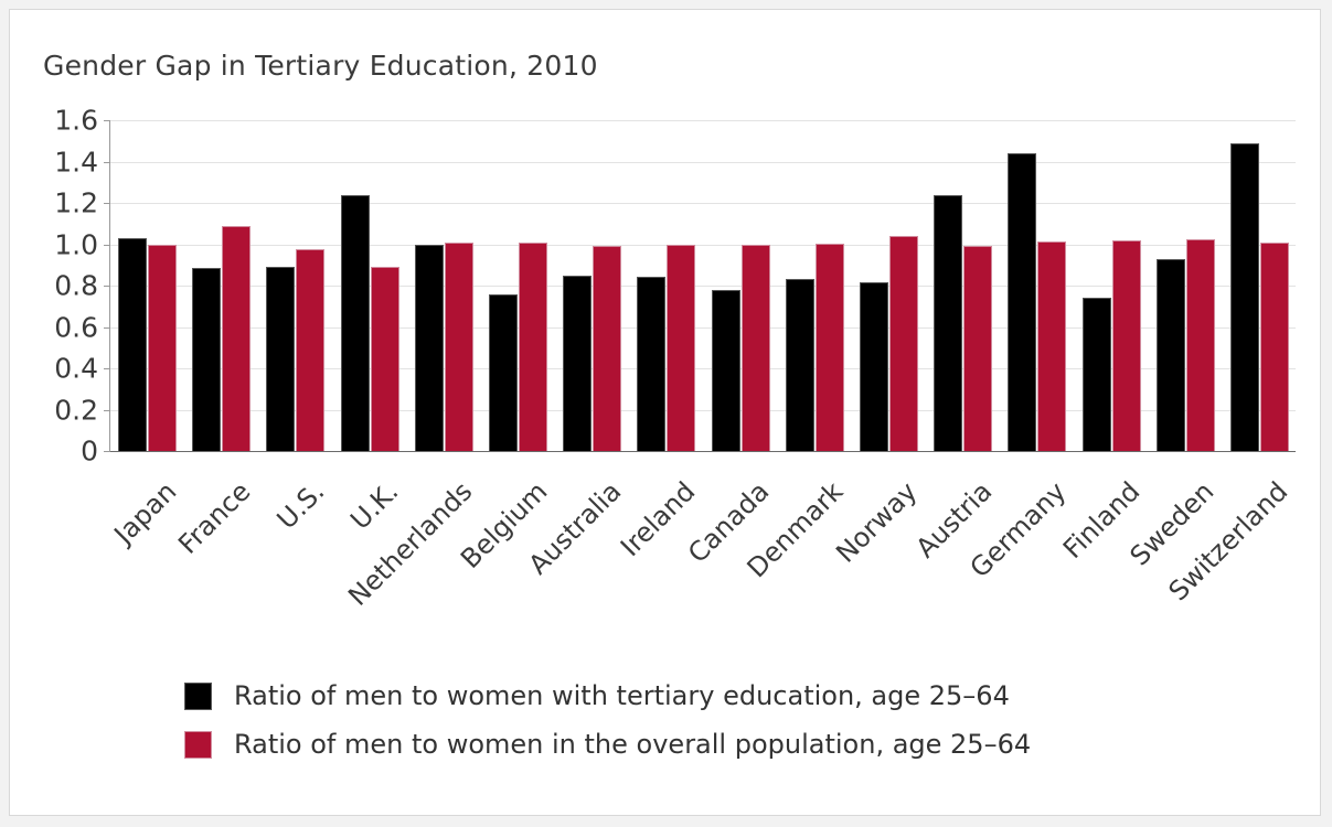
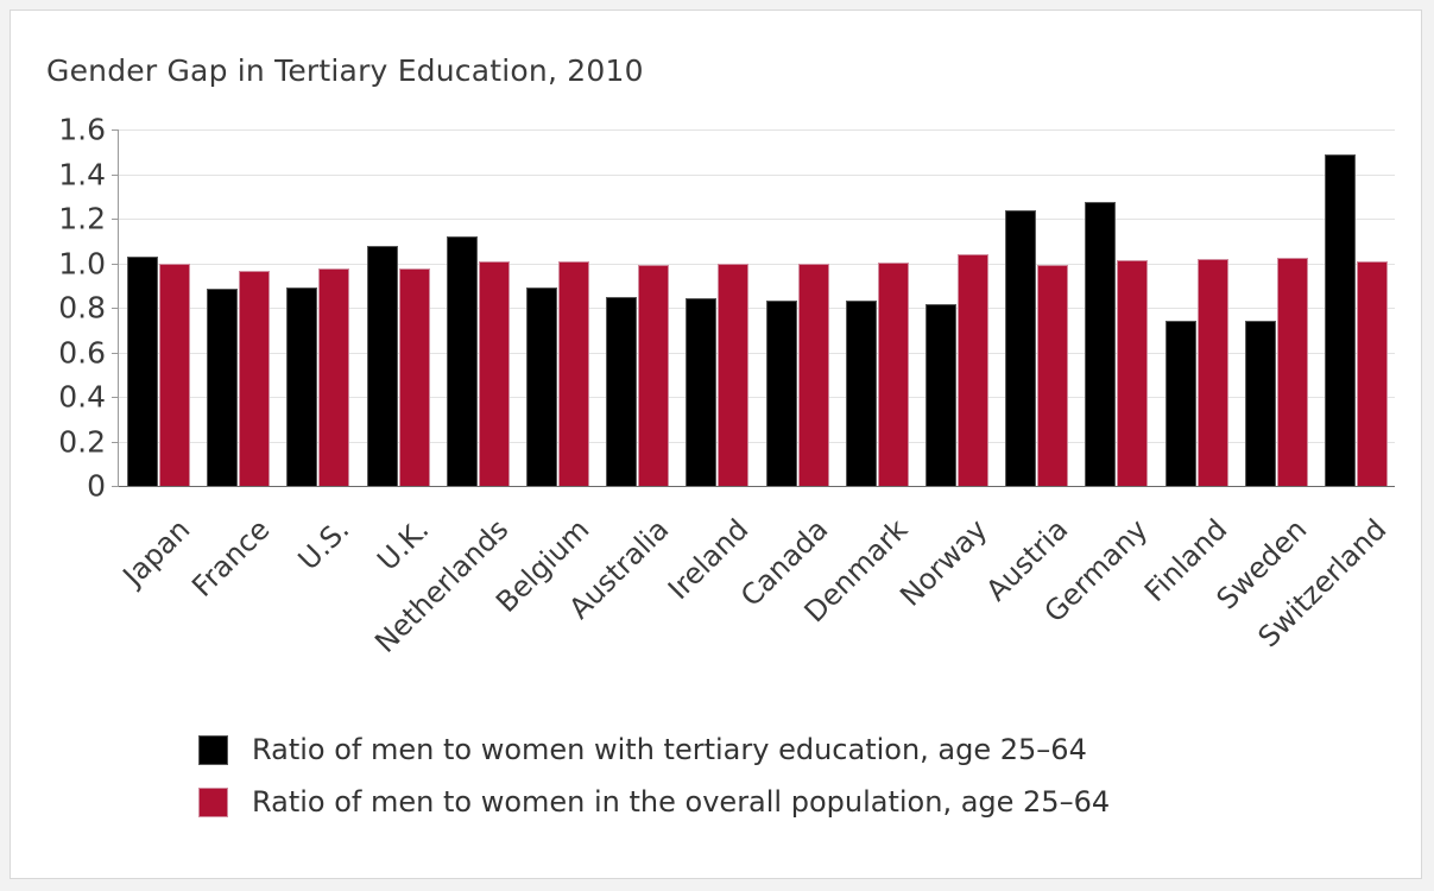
Ratio of men to women in the overall population, age 25–64/France: 1.09 -> 0.96
Ratio of men to women with tertiary education, age 25–64/U.K.: 1.24 -> 1.07
Ratio of men to women in the overall population, age 25–64/U.K.: 0.89 -> 0.97
Ratio of men to women with tertiary education, age 25–64/Netherlands: 1.00 -> 1.12
Ratio of men to women with tertiary education, age 25–64/Belgium: 0.76 -> 0.89
Ratio of men to women with tertiary education, age 25–64/Canada: 0.78 -> 0.83
Ratio of men to women with tertiary education, age 25–64/Germany: 1.44 -> 1.27
Ratio of men to women with tertiary education, age 25–64/Sweden: 0.93 -> 0.74
